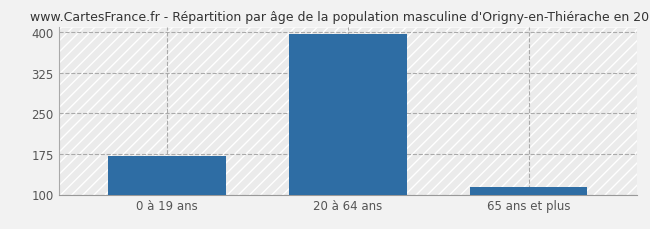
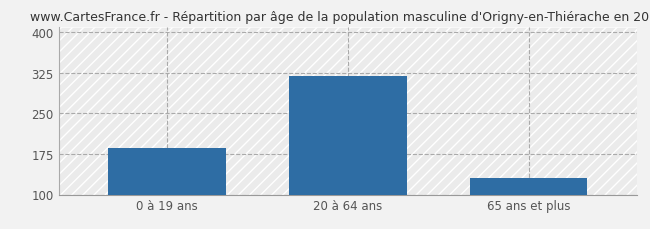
0 à 19 ans: 172 -> 186
20 à 64 ans: 396 -> 318
65 ans et plus: 113 -> 130
